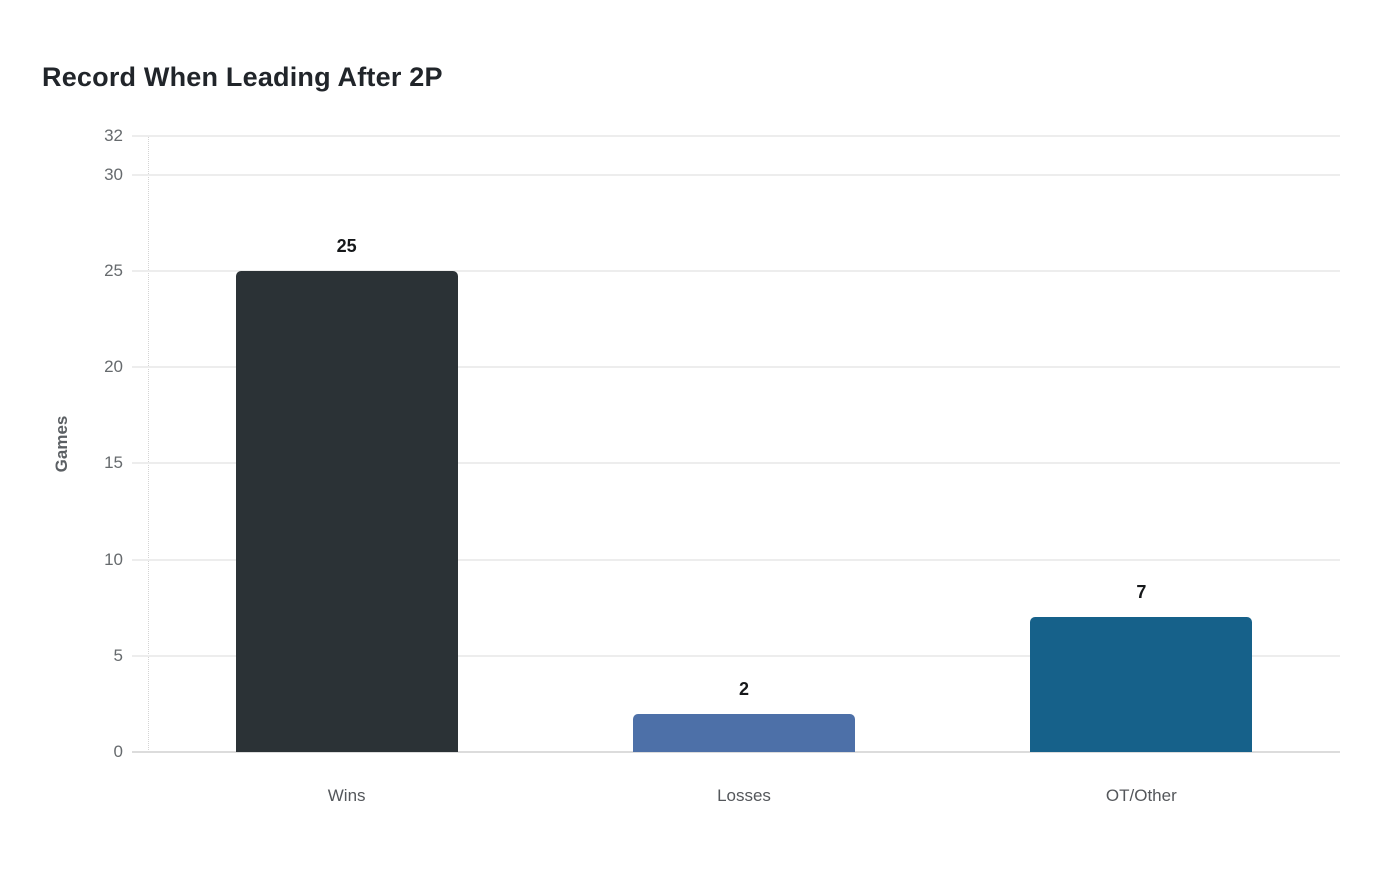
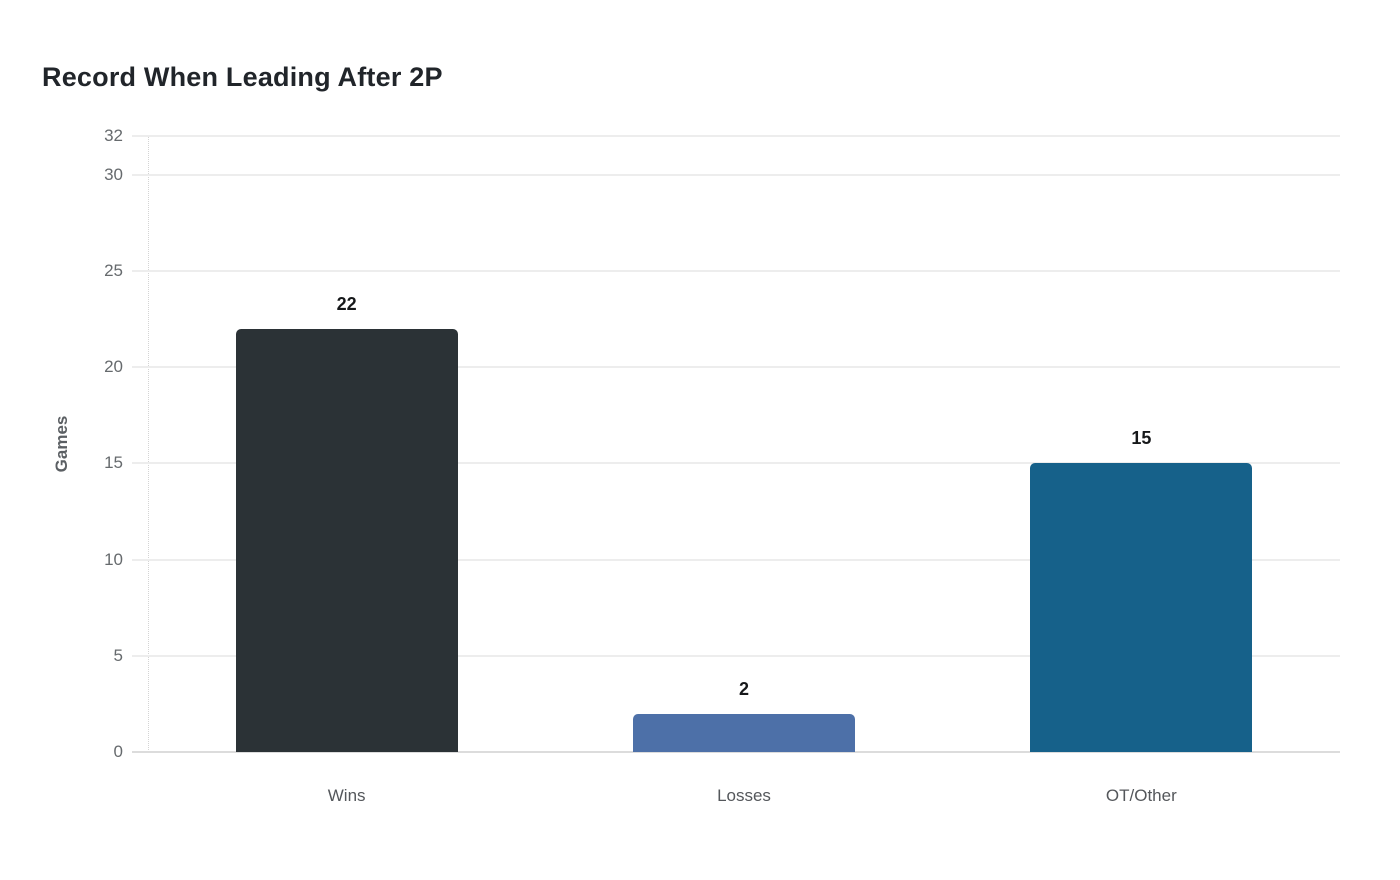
Wins: 25 -> 22
OT/Other: 7 -> 15
